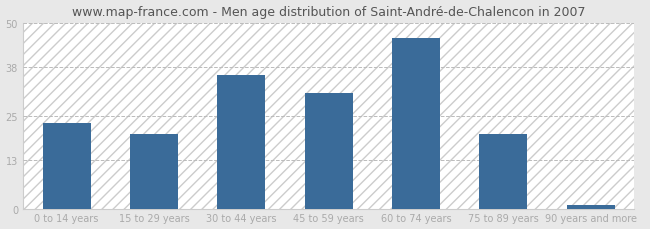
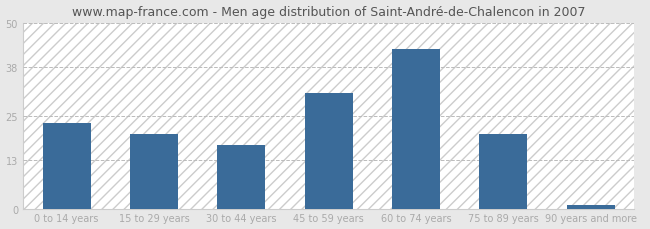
30 to 44 years: 36 -> 17
60 to 74 years: 46 -> 43
